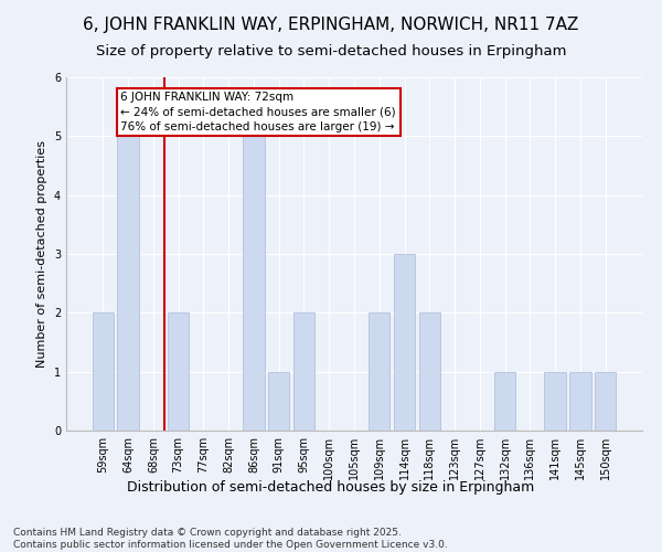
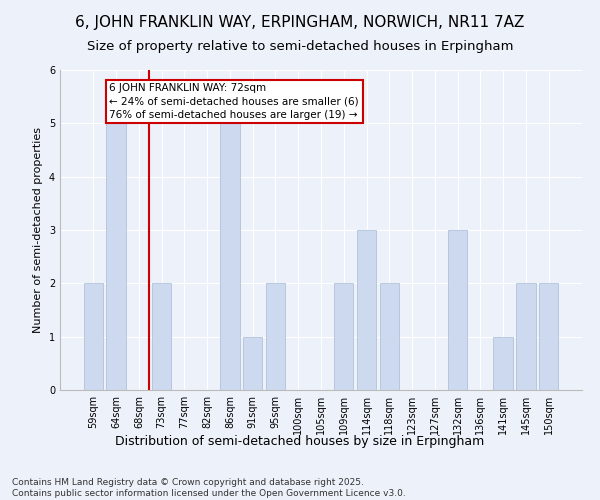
132sqm: 1 -> 3
145sqm: 1 -> 2
150sqm: 1 -> 2
